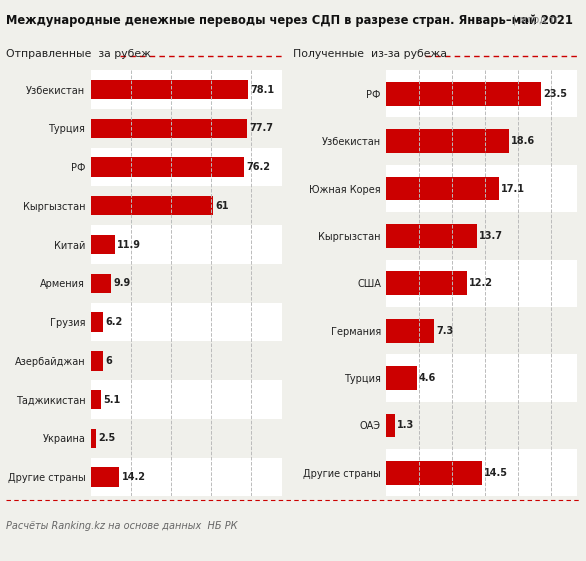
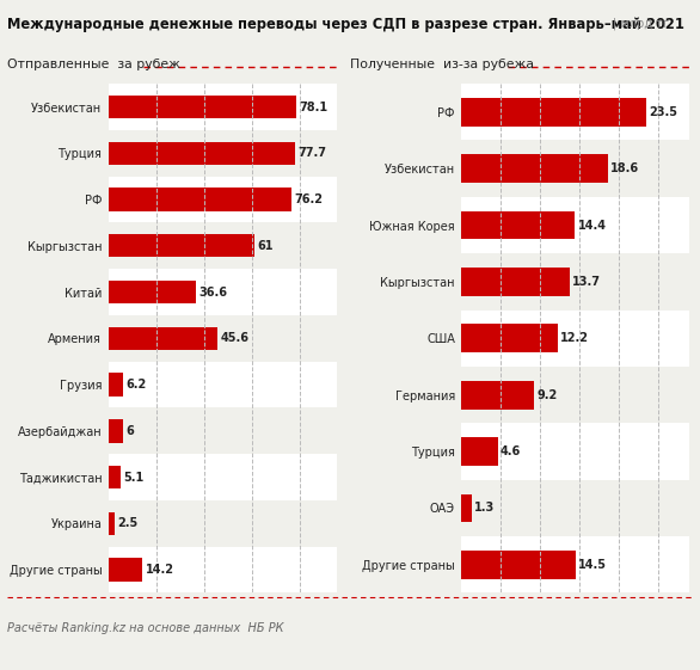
Китай: 11.9 -> 36.6
Армения: 9.9 -> 45.6
Южная Корея: 17.1 -> 14.4
Германия: 7.3 -> 9.2
